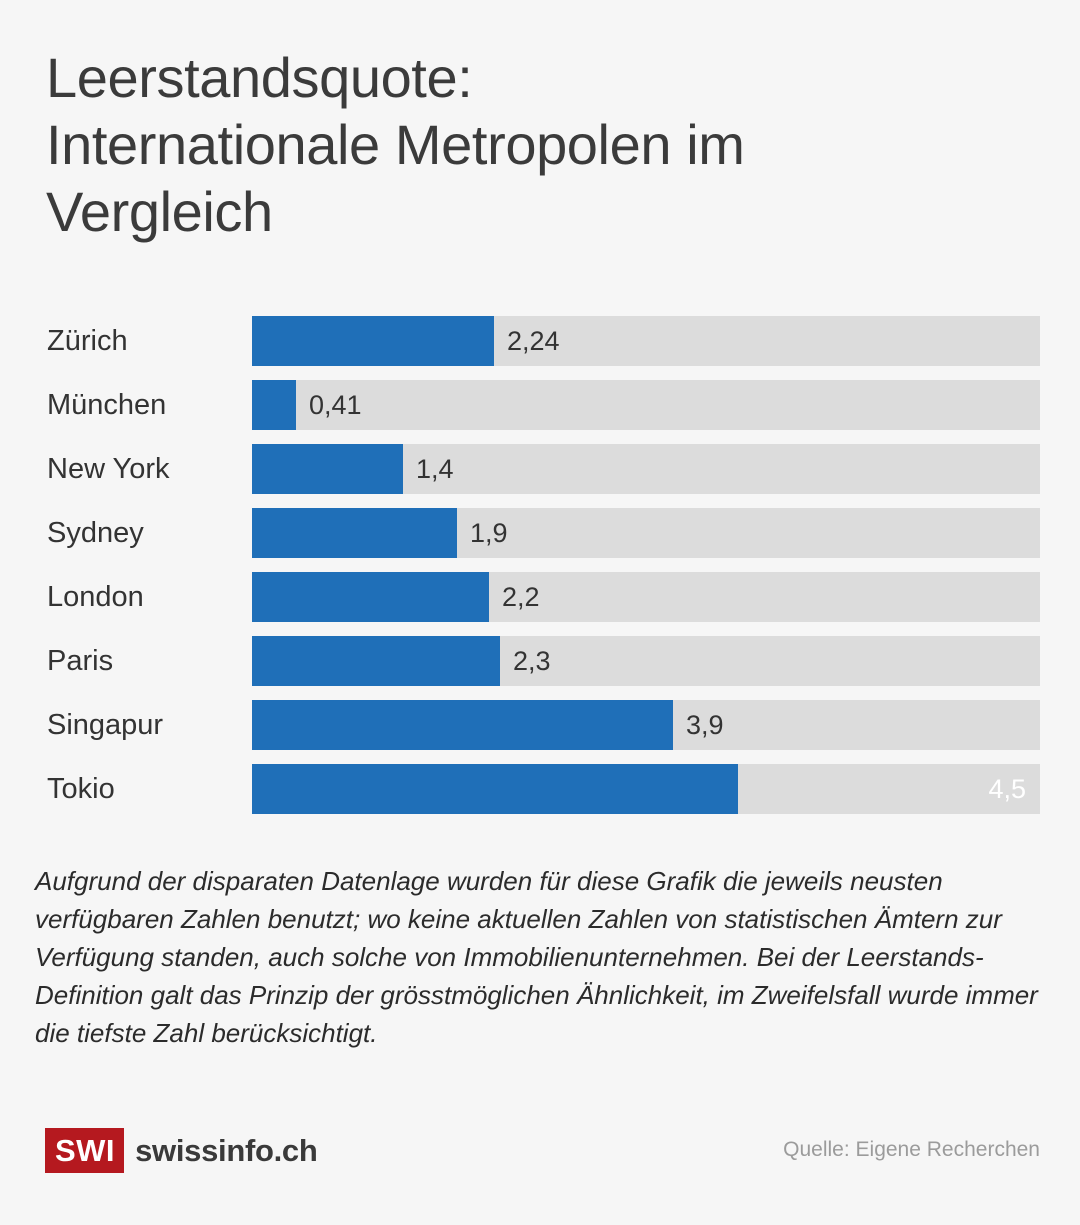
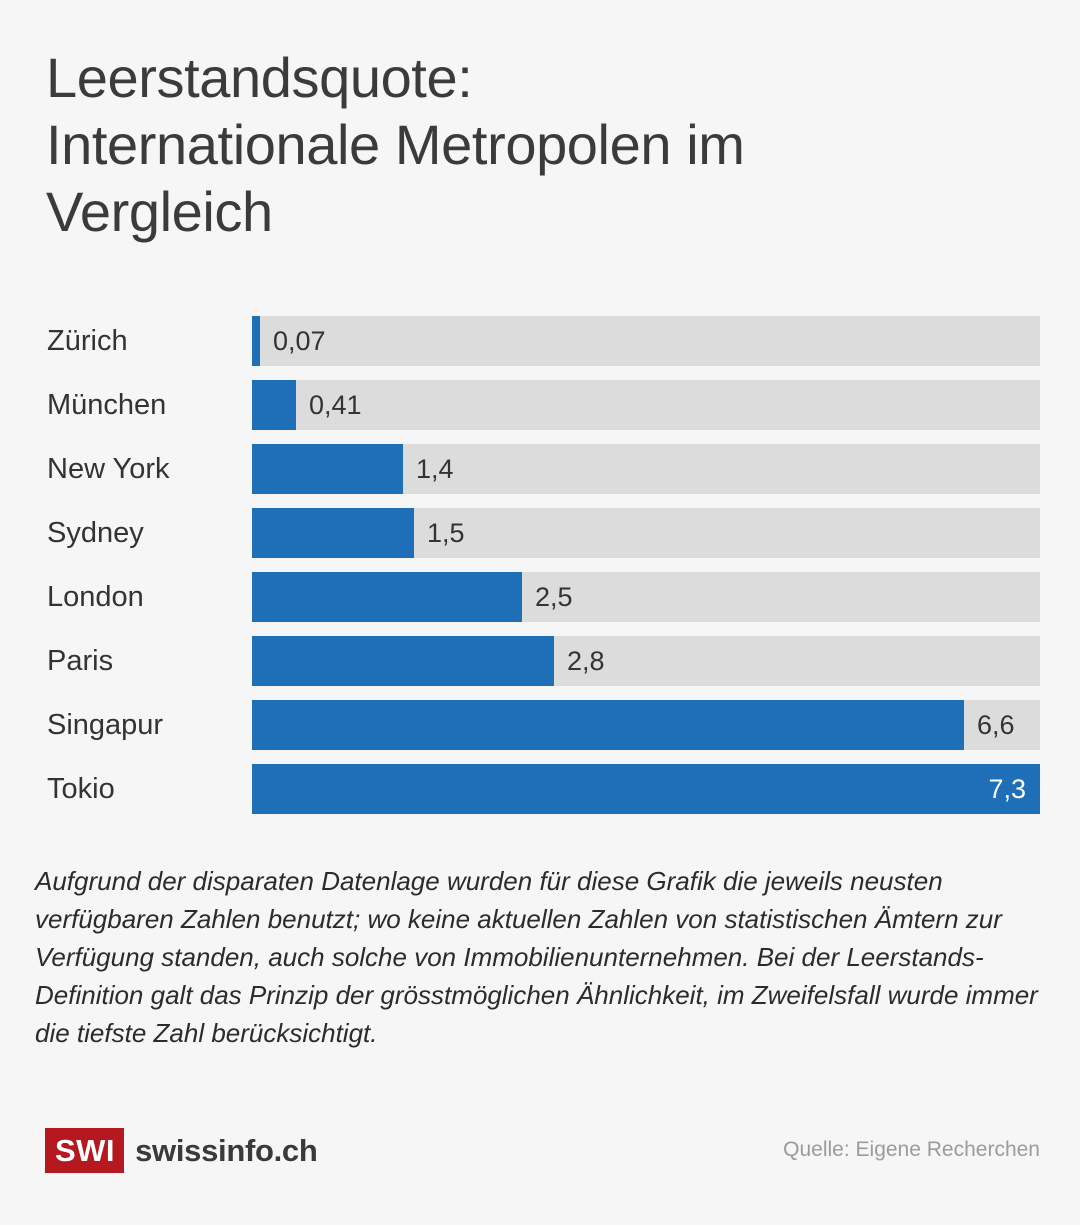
Zürich: 2,24 -> 0,07
Sydney: 1,9 -> 1,5
London: 2,2 -> 2,5
Paris: 2,3 -> 2,8
Singapur: 3,9 -> 6,6
Tokio: 4,5 -> 7,3
